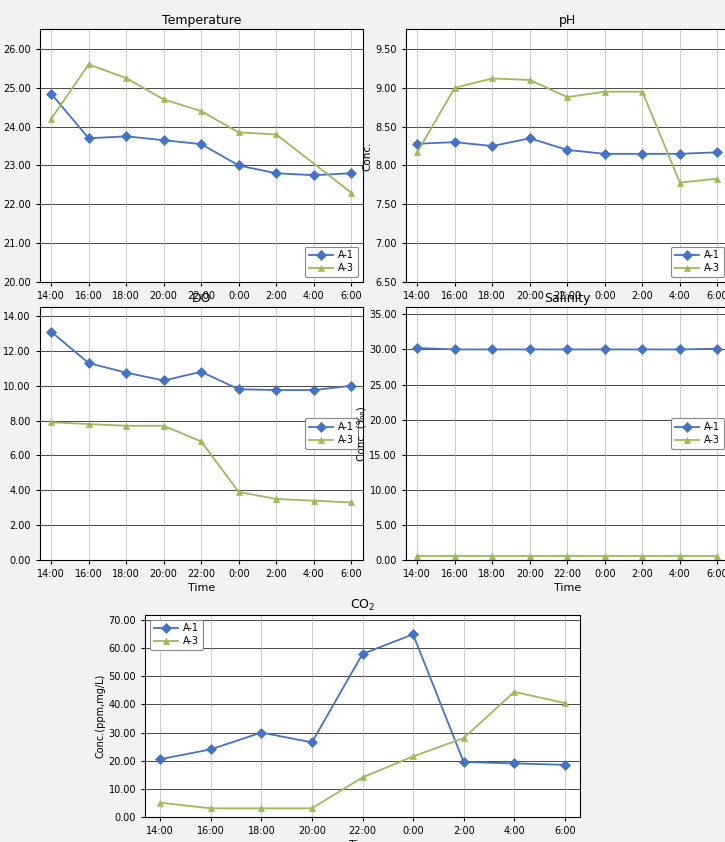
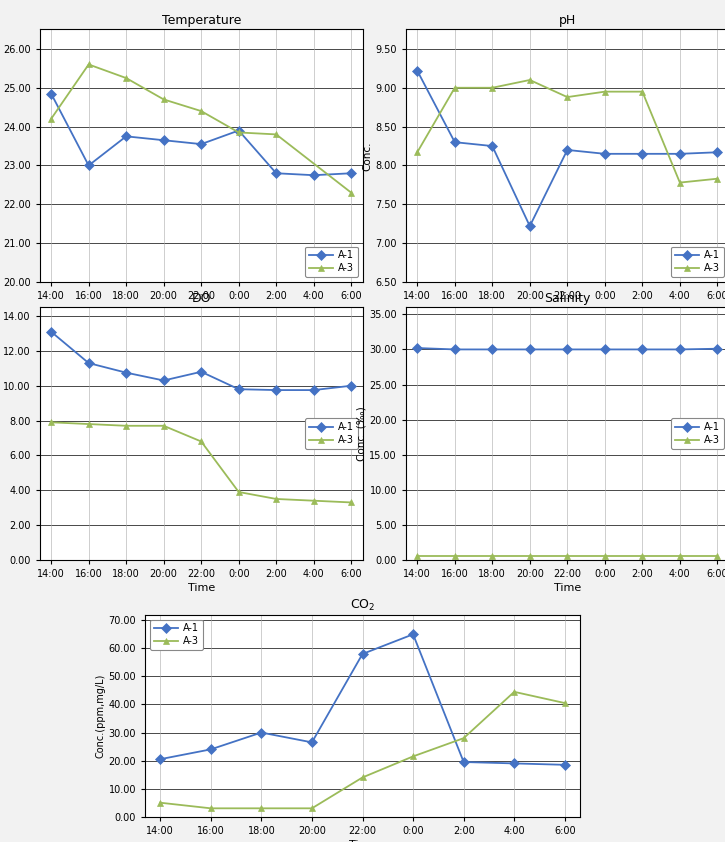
Temperature/A-1/16:00: 23.70 -> 23.00
Temperature/A-1/0:00: 23.00 -> 23.90
pH/A-1/14:00: 8.28 -> 9.22
pH/A-3/18:00: 9.12 -> 9.00
pH/A-1/20:00: 8.35 -> 7.22
